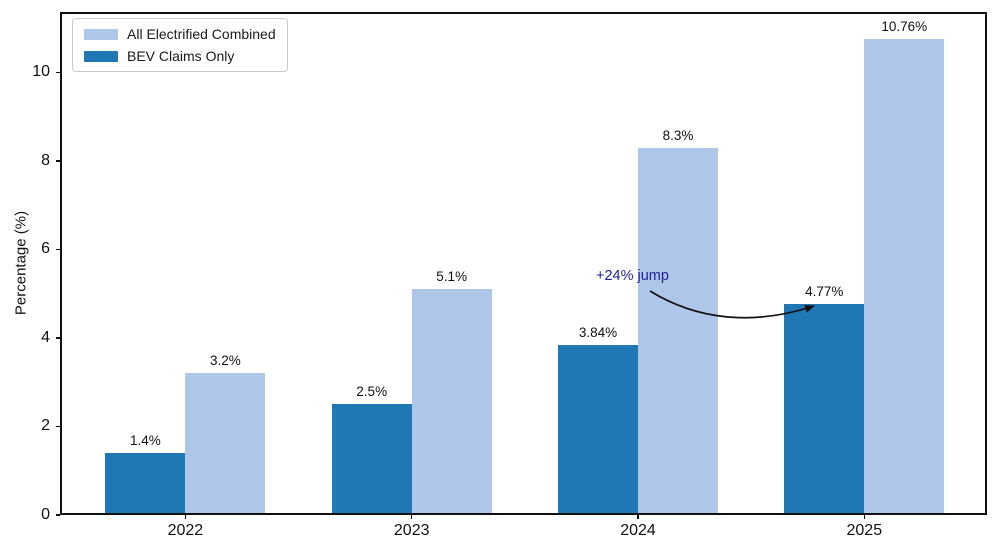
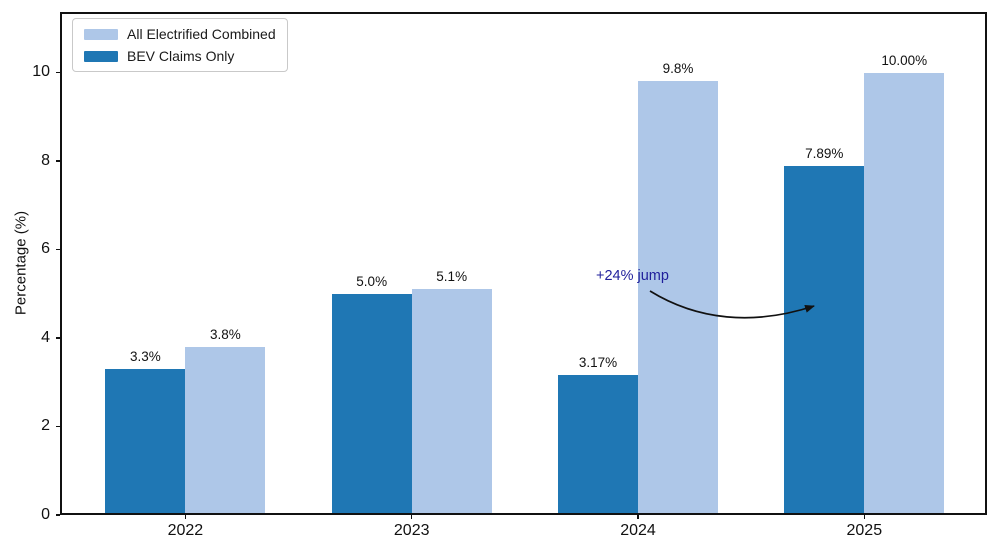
All Electrified Combined/2022: 3.2% -> 3.8%
BEV Claims Only/2022: 1.4% -> 3.3%
BEV Claims Only/2023: 2.5% -> 5.0%
All Electrified Combined/2024: 8.3% -> 9.8%
BEV Claims Only/2024: 3.84% -> 3.17%
All Electrified Combined/2025: 10.76% -> 10.00%
BEV Claims Only/2025: 4.77% -> 7.89%
